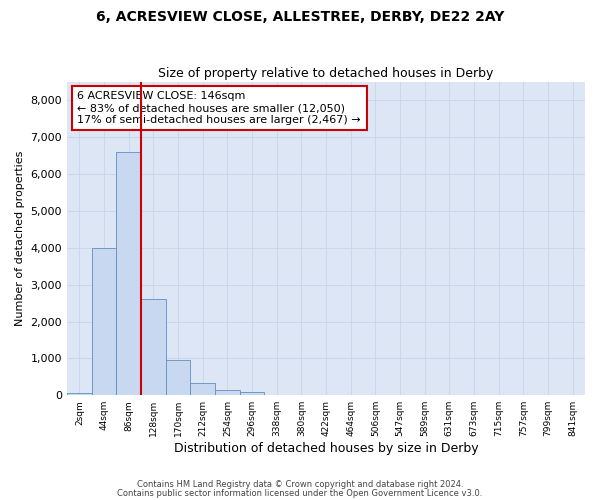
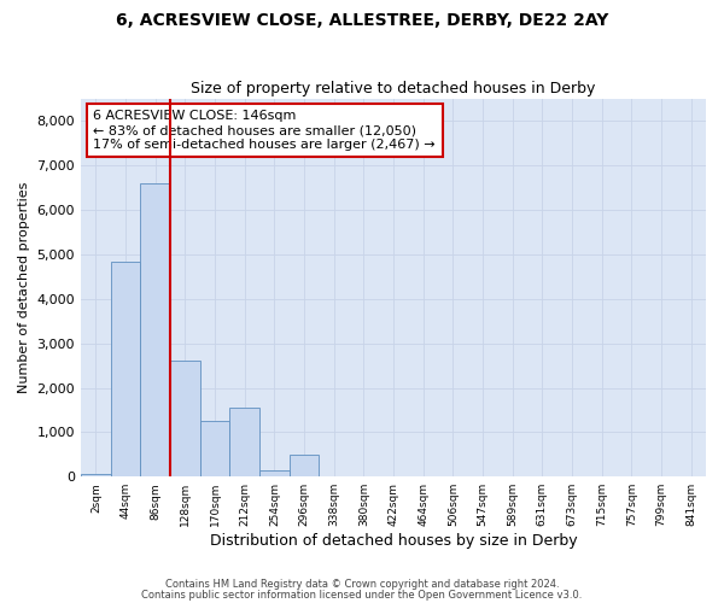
44sqm: 4,000 -> 4,850
170sqm: 950 -> 1,250
212sqm: 340 -> 1,550
296sqm: 90 -> 500
